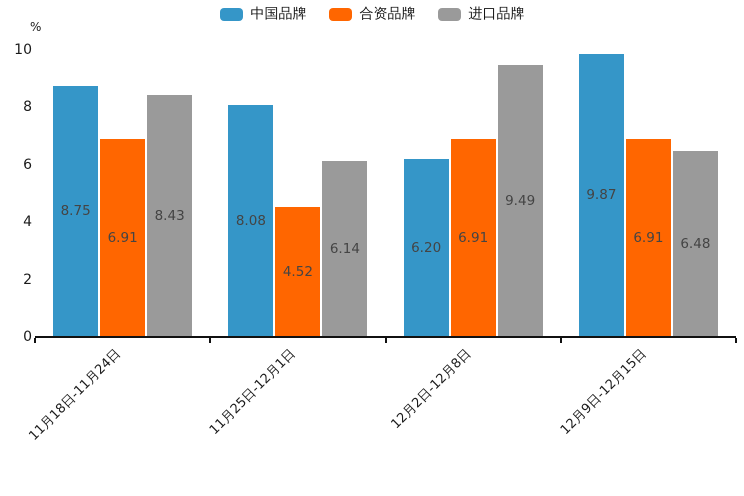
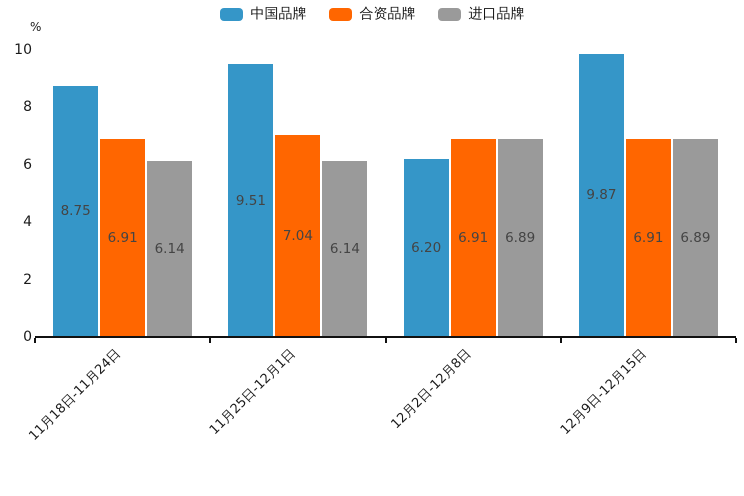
进口品牌/11月18日-11月24日: 8.43 -> 6.14
中国品牌/11月25日-12月1日: 8.08 -> 9.51
合资品牌/11月25日-12月1日: 4.52 -> 7.04
进口品牌/12月2日-12月8日: 9.49 -> 6.89
进口品牌/12月9日-12月15日: 6.48 -> 6.89
